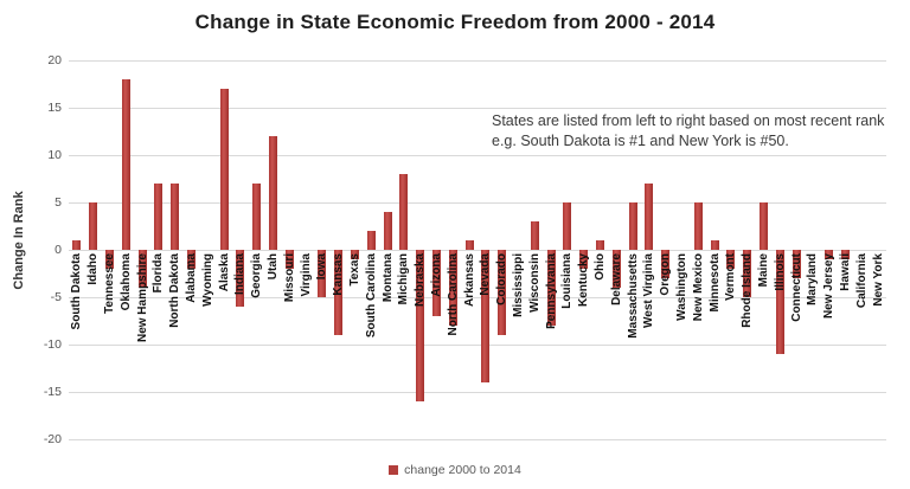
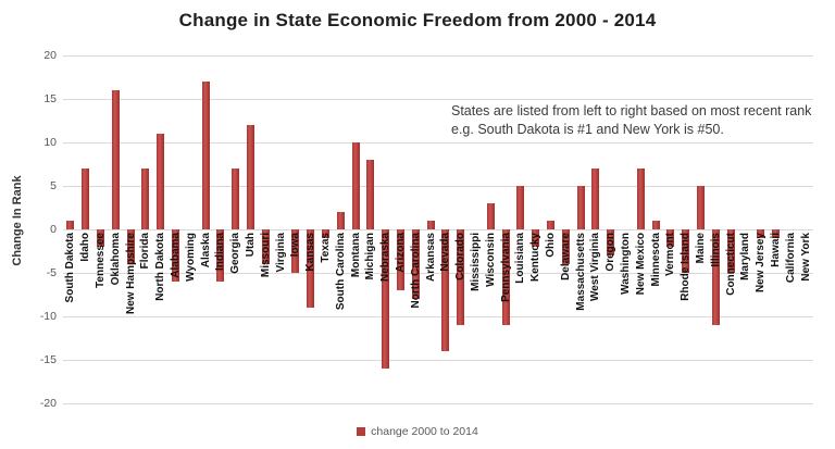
Idaho: 5 -> 7
Oklahoma: 18 -> 16
North Dakota: 7 -> 11
Alabama: -2 -> -6
Missouri: -2 -> -4
Montana: 4 -> 10
Colorado: -9 -> -11
Pennsylvania: -8 -> -11
New Mexico: 5 -> 7
Connecticut: -3 -> -5
